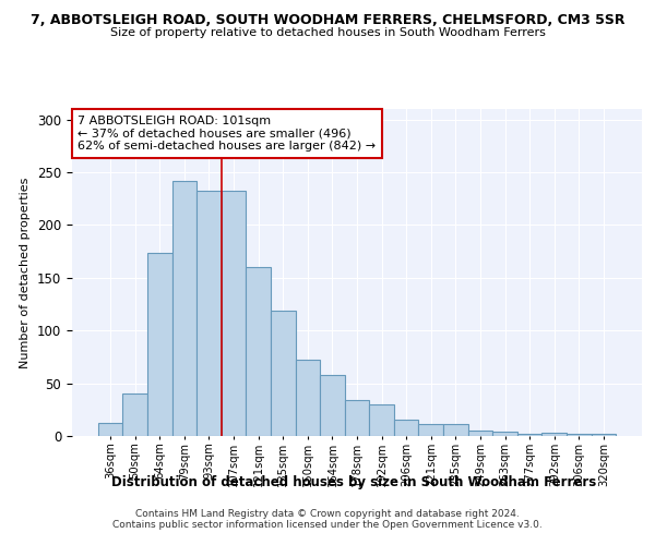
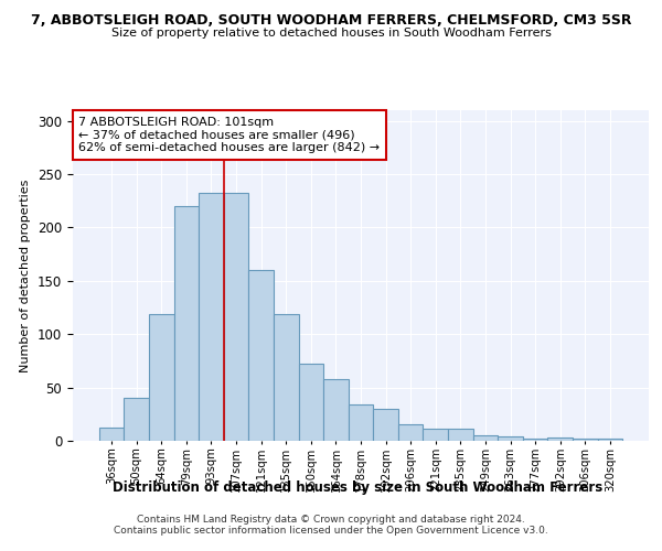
64sqm: 174 -> 119
79sqm: 242 -> 220
